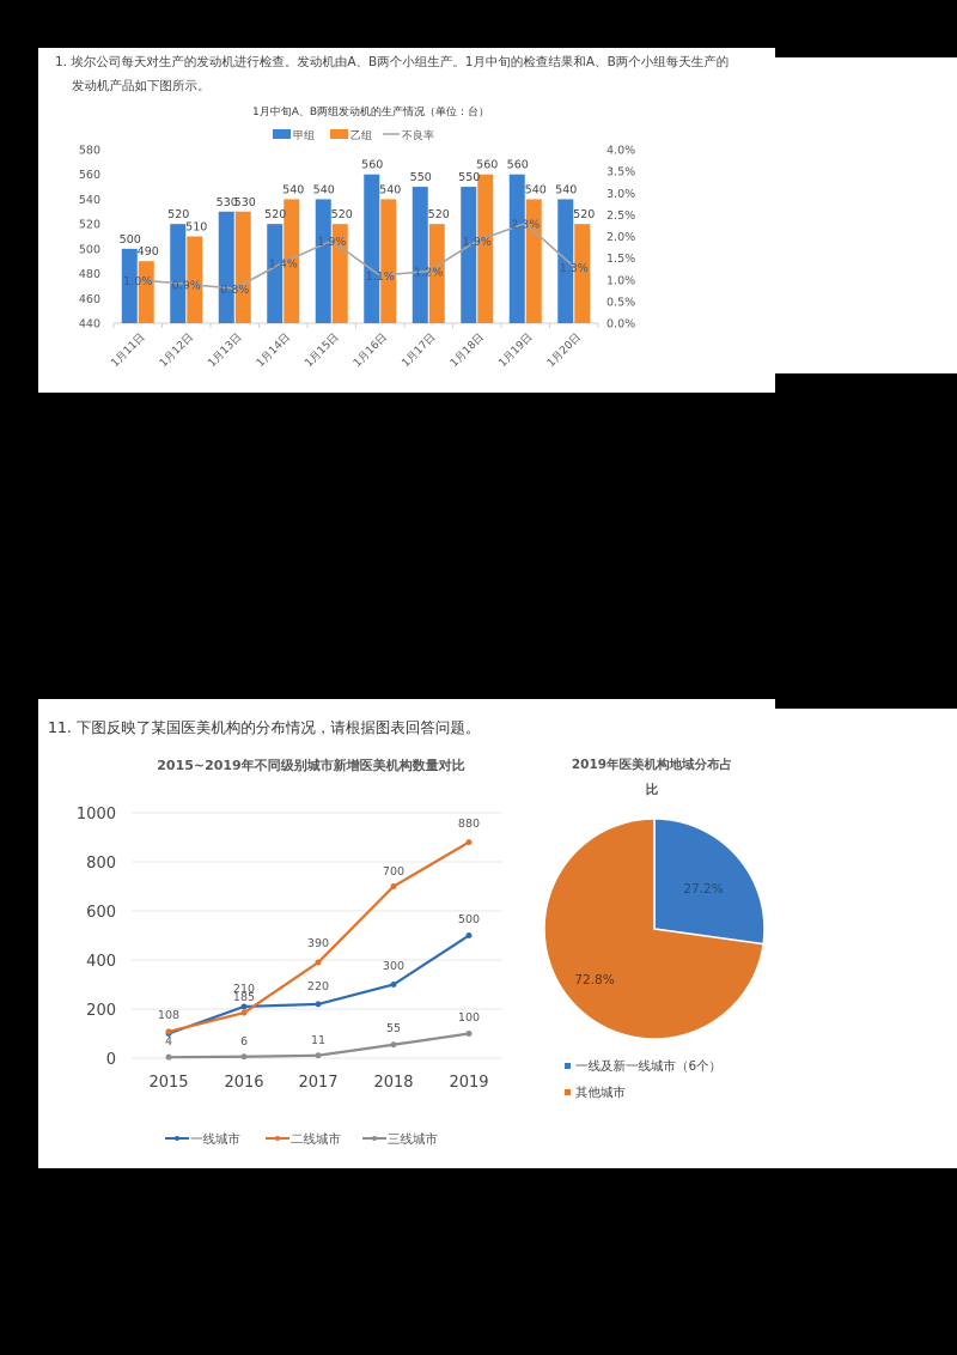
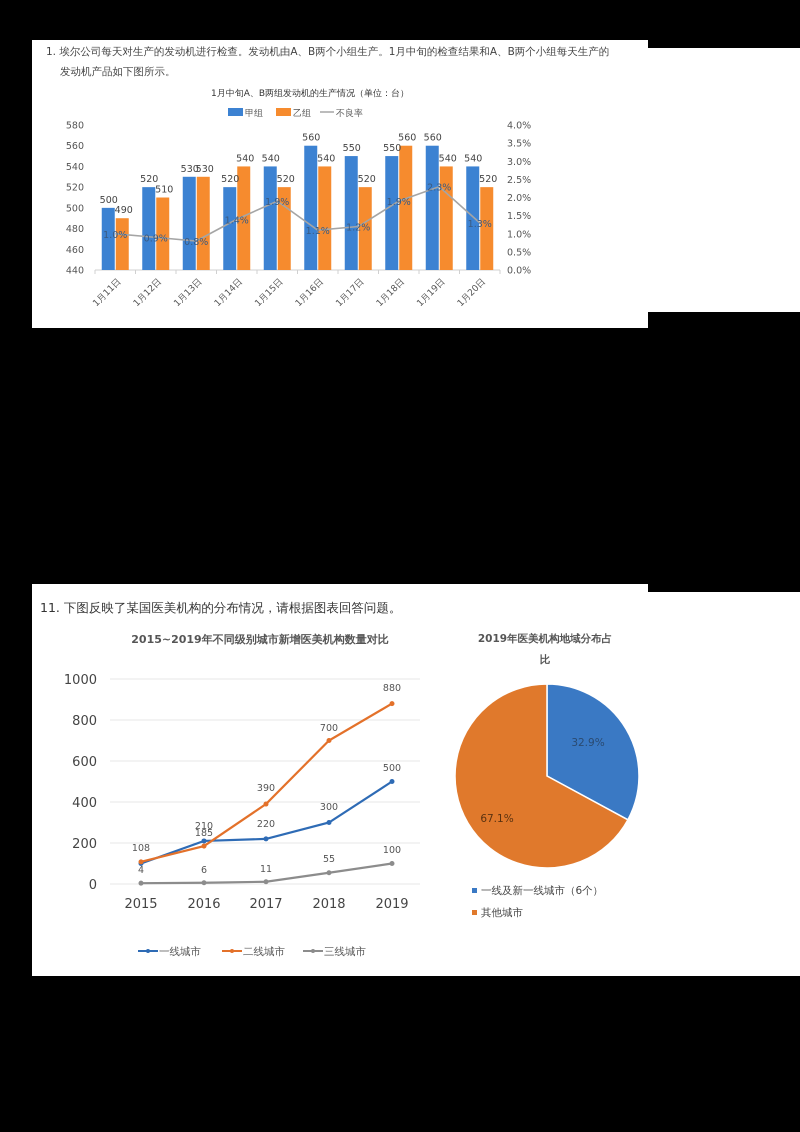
2019年医美机构地域分布占比/一线及新一线城市（6个）: 27.2% -> 32.9%
2019年医美机构地域分布占比/其他城市: 72.8% -> 67.1%
